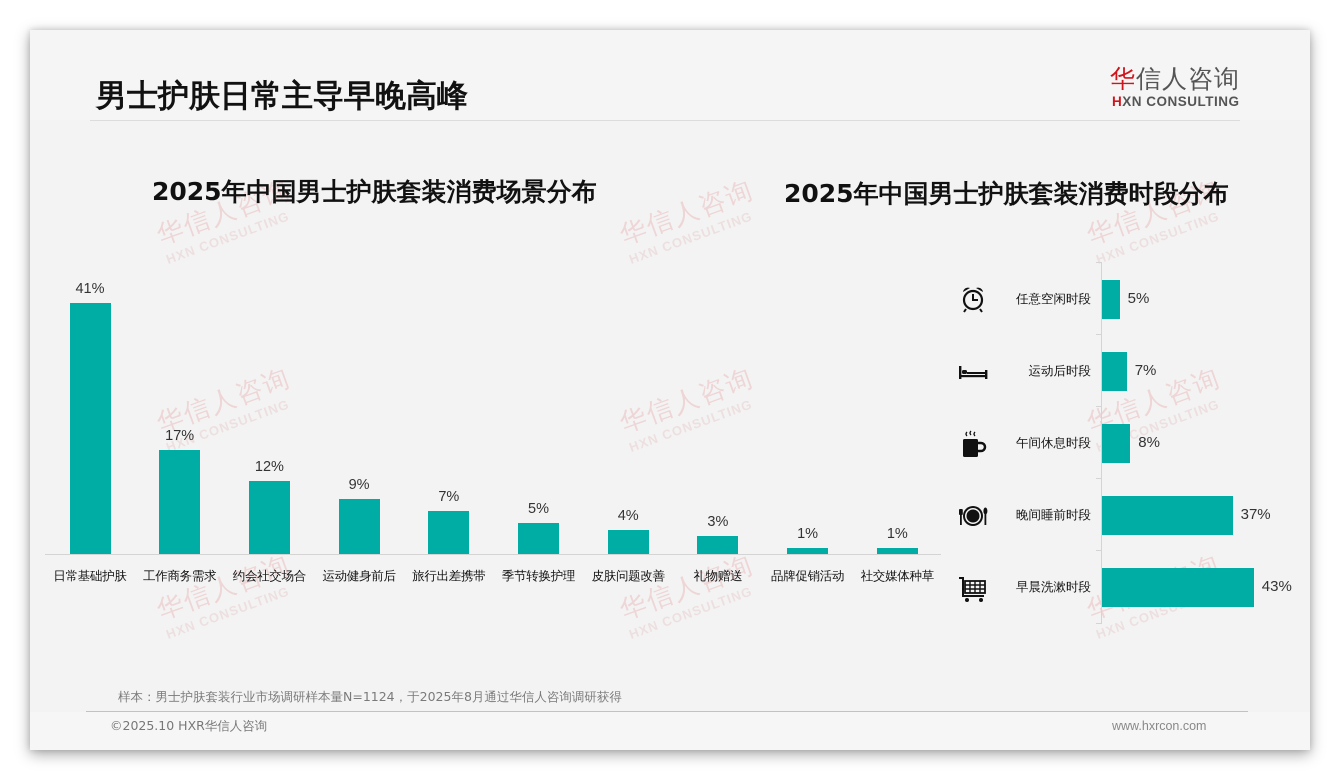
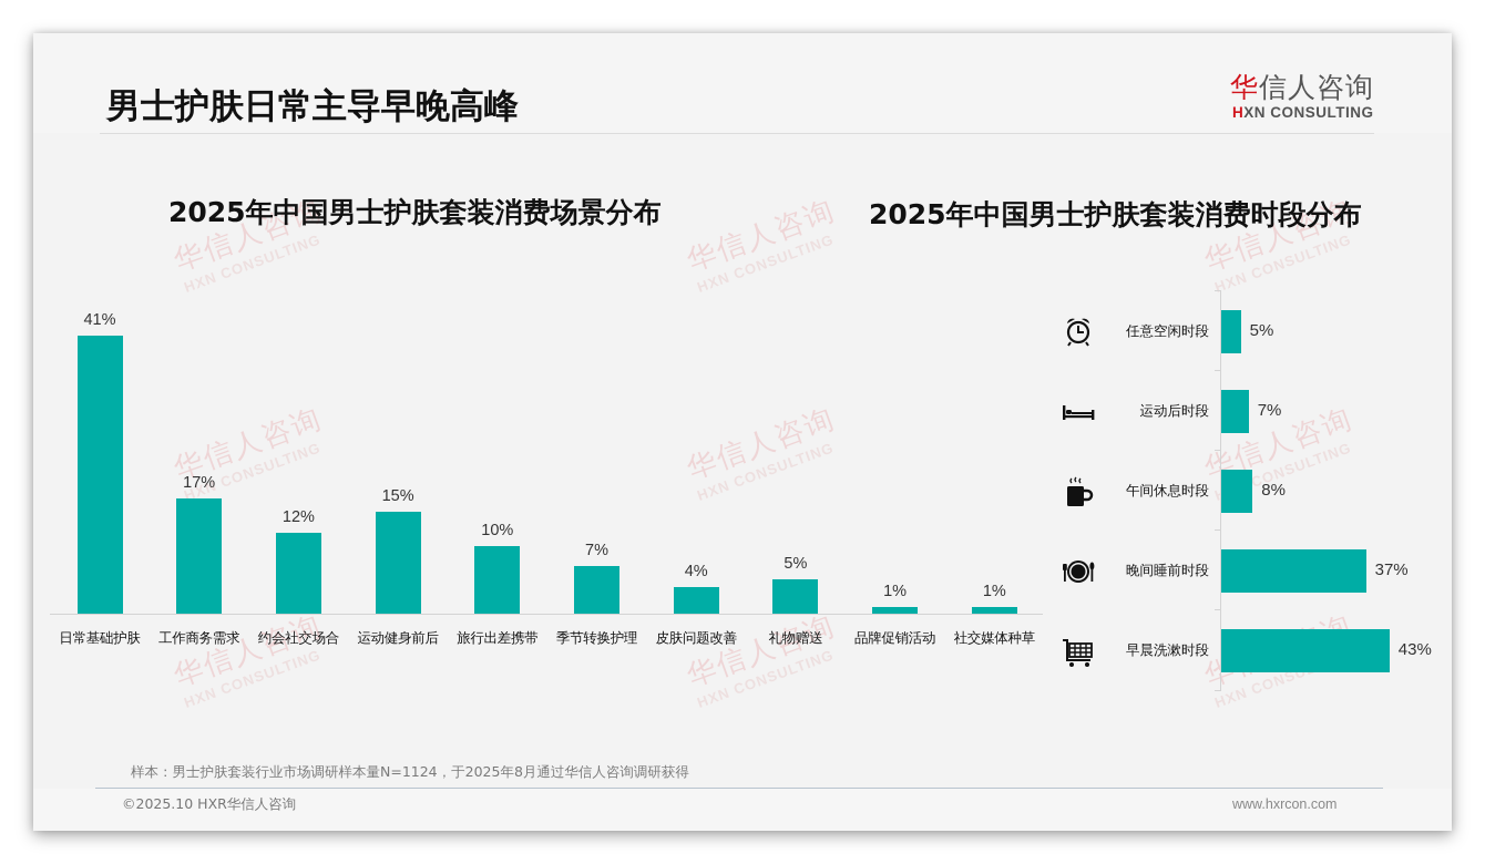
2025年中国男士护肤套装消费场景分布/运动健身前后: 9% -> 15%
2025年中国男士护肤套装消费场景分布/旅行出差携带: 7% -> 10%
2025年中国男士护肤套装消费场景分布/季节转换护理: 5% -> 7%
2025年中国男士护肤套装消费场景分布/礼物赠送: 3% -> 5%
